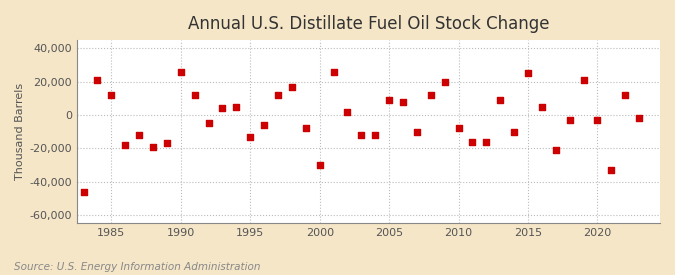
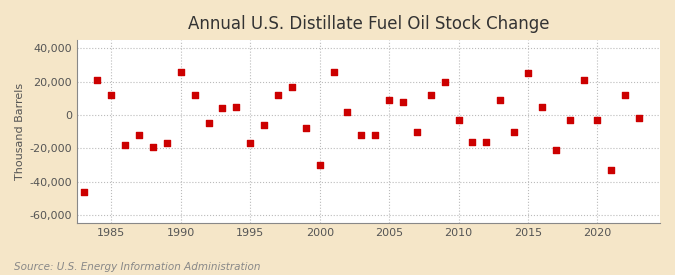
1995: -13,000 -> -17,000
2010: -8,000 -> -3,000
